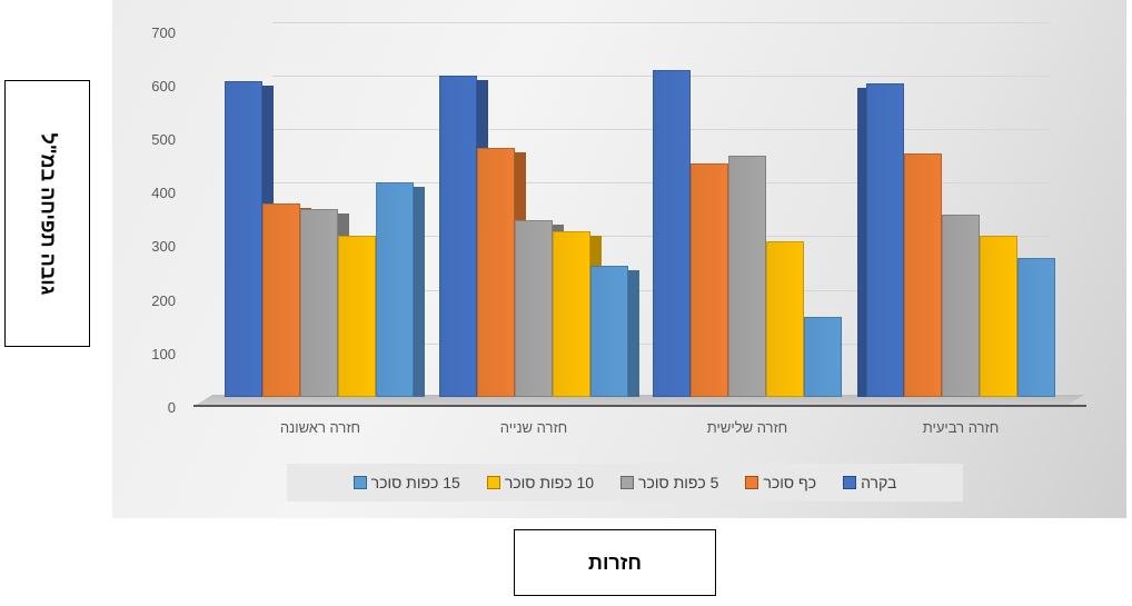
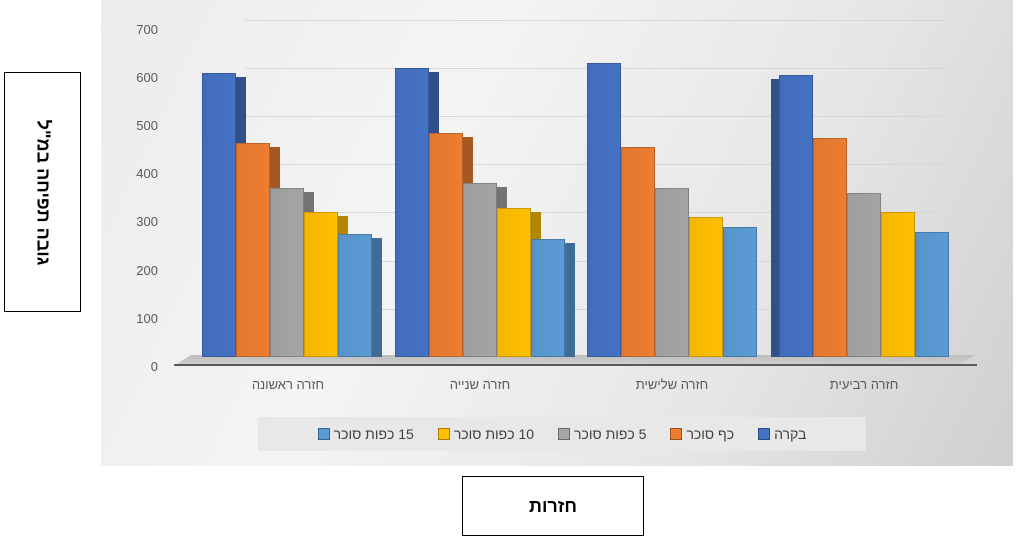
כף סוכר/חזרה ראשונה: 360 -> 440
15 כפות סוכר/חזרה ראשונה: 400 -> 260
5 כפות סוכר/חזרה שנייה: 330 -> 360
5 כפות סוכר/חזרה שלישית: 450 -> 350
15 כפות סוכר/חזרה שלישית: 150 -> 270
